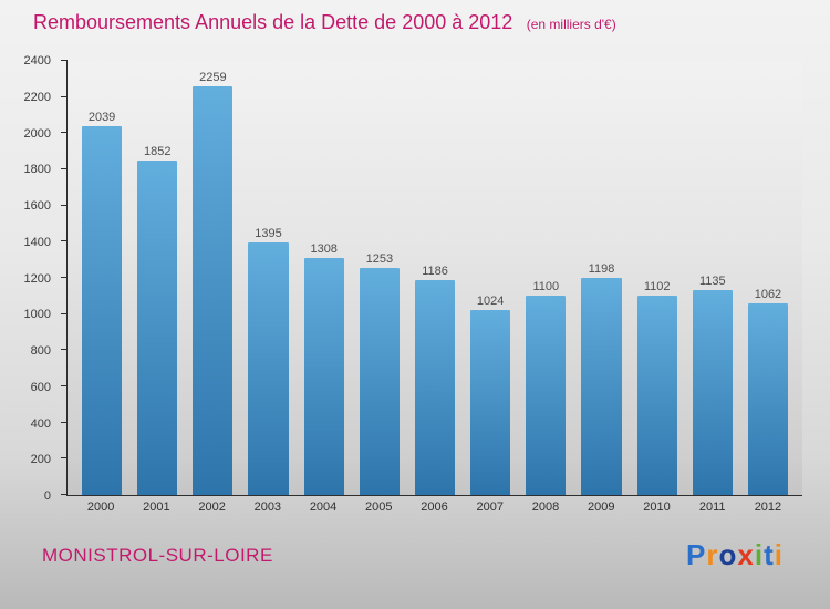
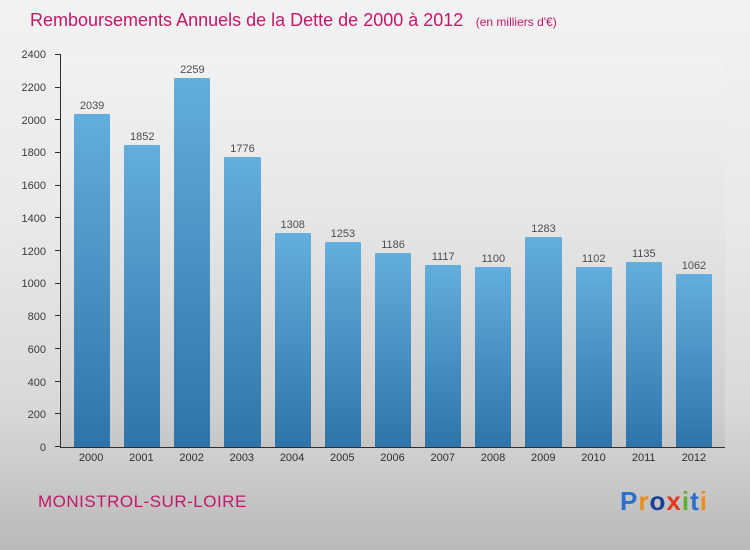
2003: 1395 -> 1776
2007: 1024 -> 1117
2009: 1198 -> 1283
